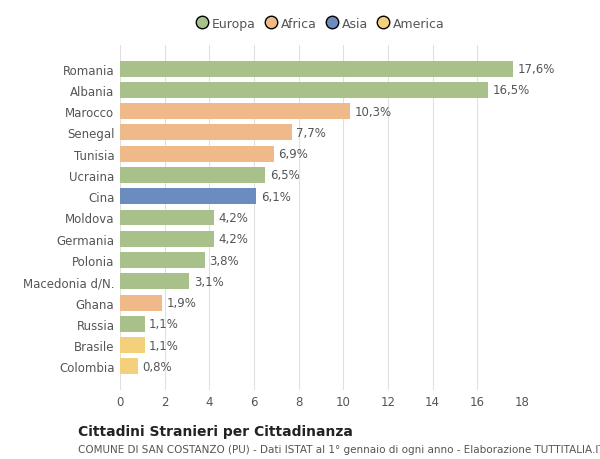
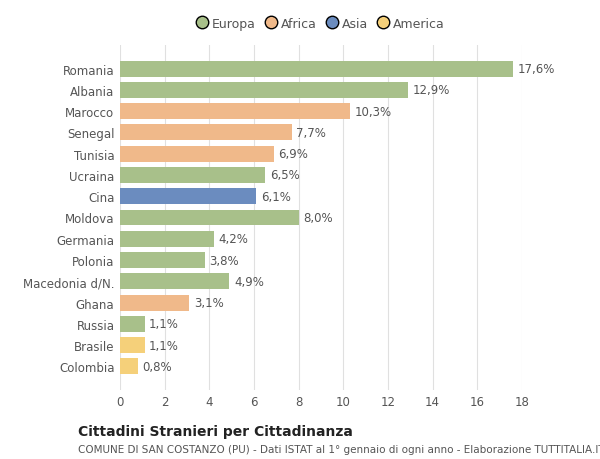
Albania: 16,5% -> 12,9%
Moldova: 4,2% -> 8,0%
Macedonia d/N.: 3,1% -> 4,9%
Ghana: 1,9% -> 3,1%
